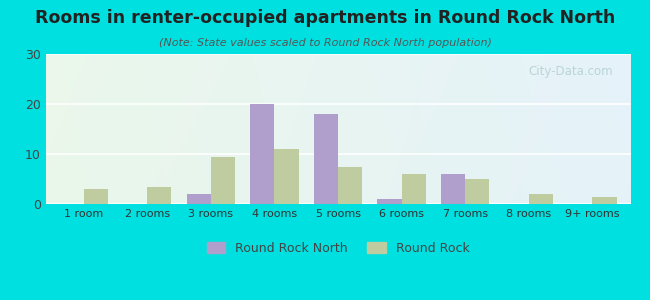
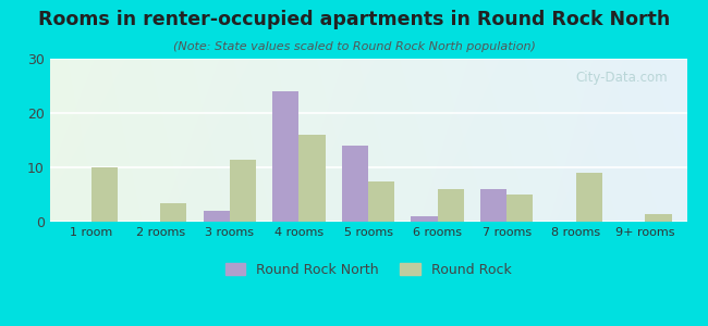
Round Rock/1 room: 3.0 -> 10.0
Round Rock/3 rooms: 9.5 -> 11.5
Round Rock North/4 rooms: 20 -> 24
Round Rock/4 rooms: 11.0 -> 16.0
Round Rock North/5 rooms: 18 -> 14
Round Rock/8 rooms: 2.0 -> 9.0
